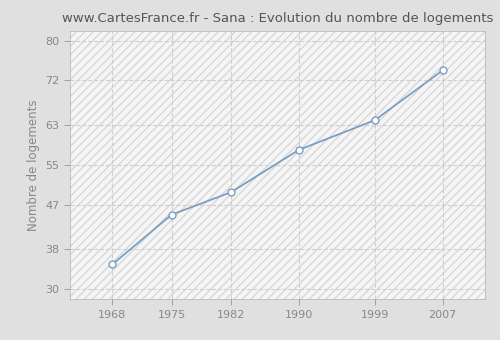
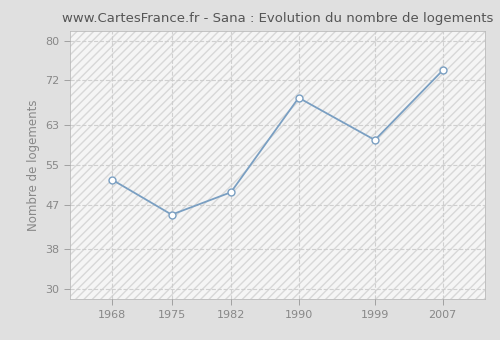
1968: 35.0 -> 52.0
1990: 58.0 -> 68.5
1999: 64.0 -> 60.0
